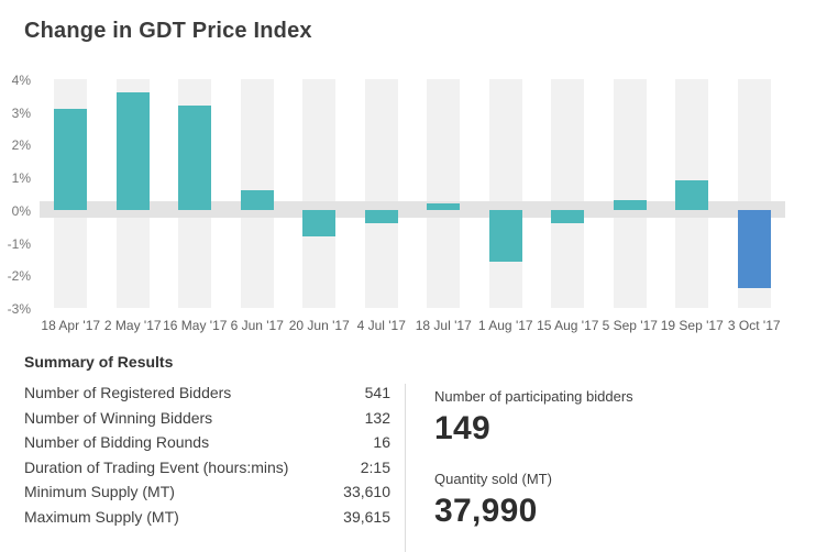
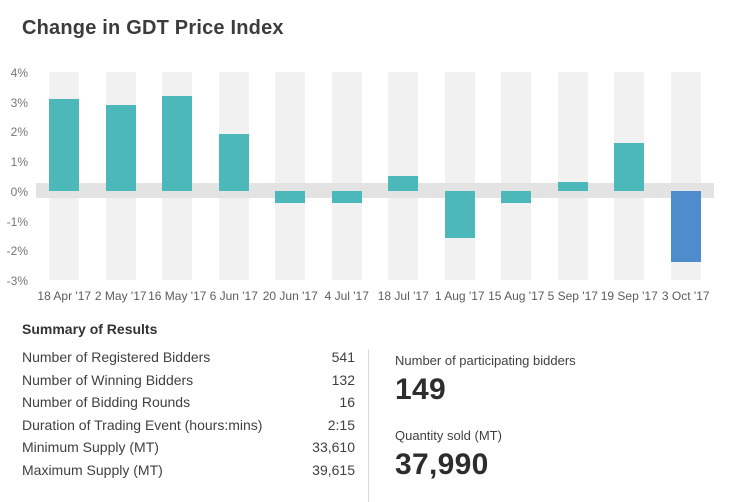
2 May '17: 3.6% -> 2.9%
6 Jun '17: 0.6% -> 1.9%
20 Jun '17: -0.8% -> -0.4%
18 Jul '17: 0.2% -> 0.5%
19 Sep '17: 0.9% -> 1.6%
